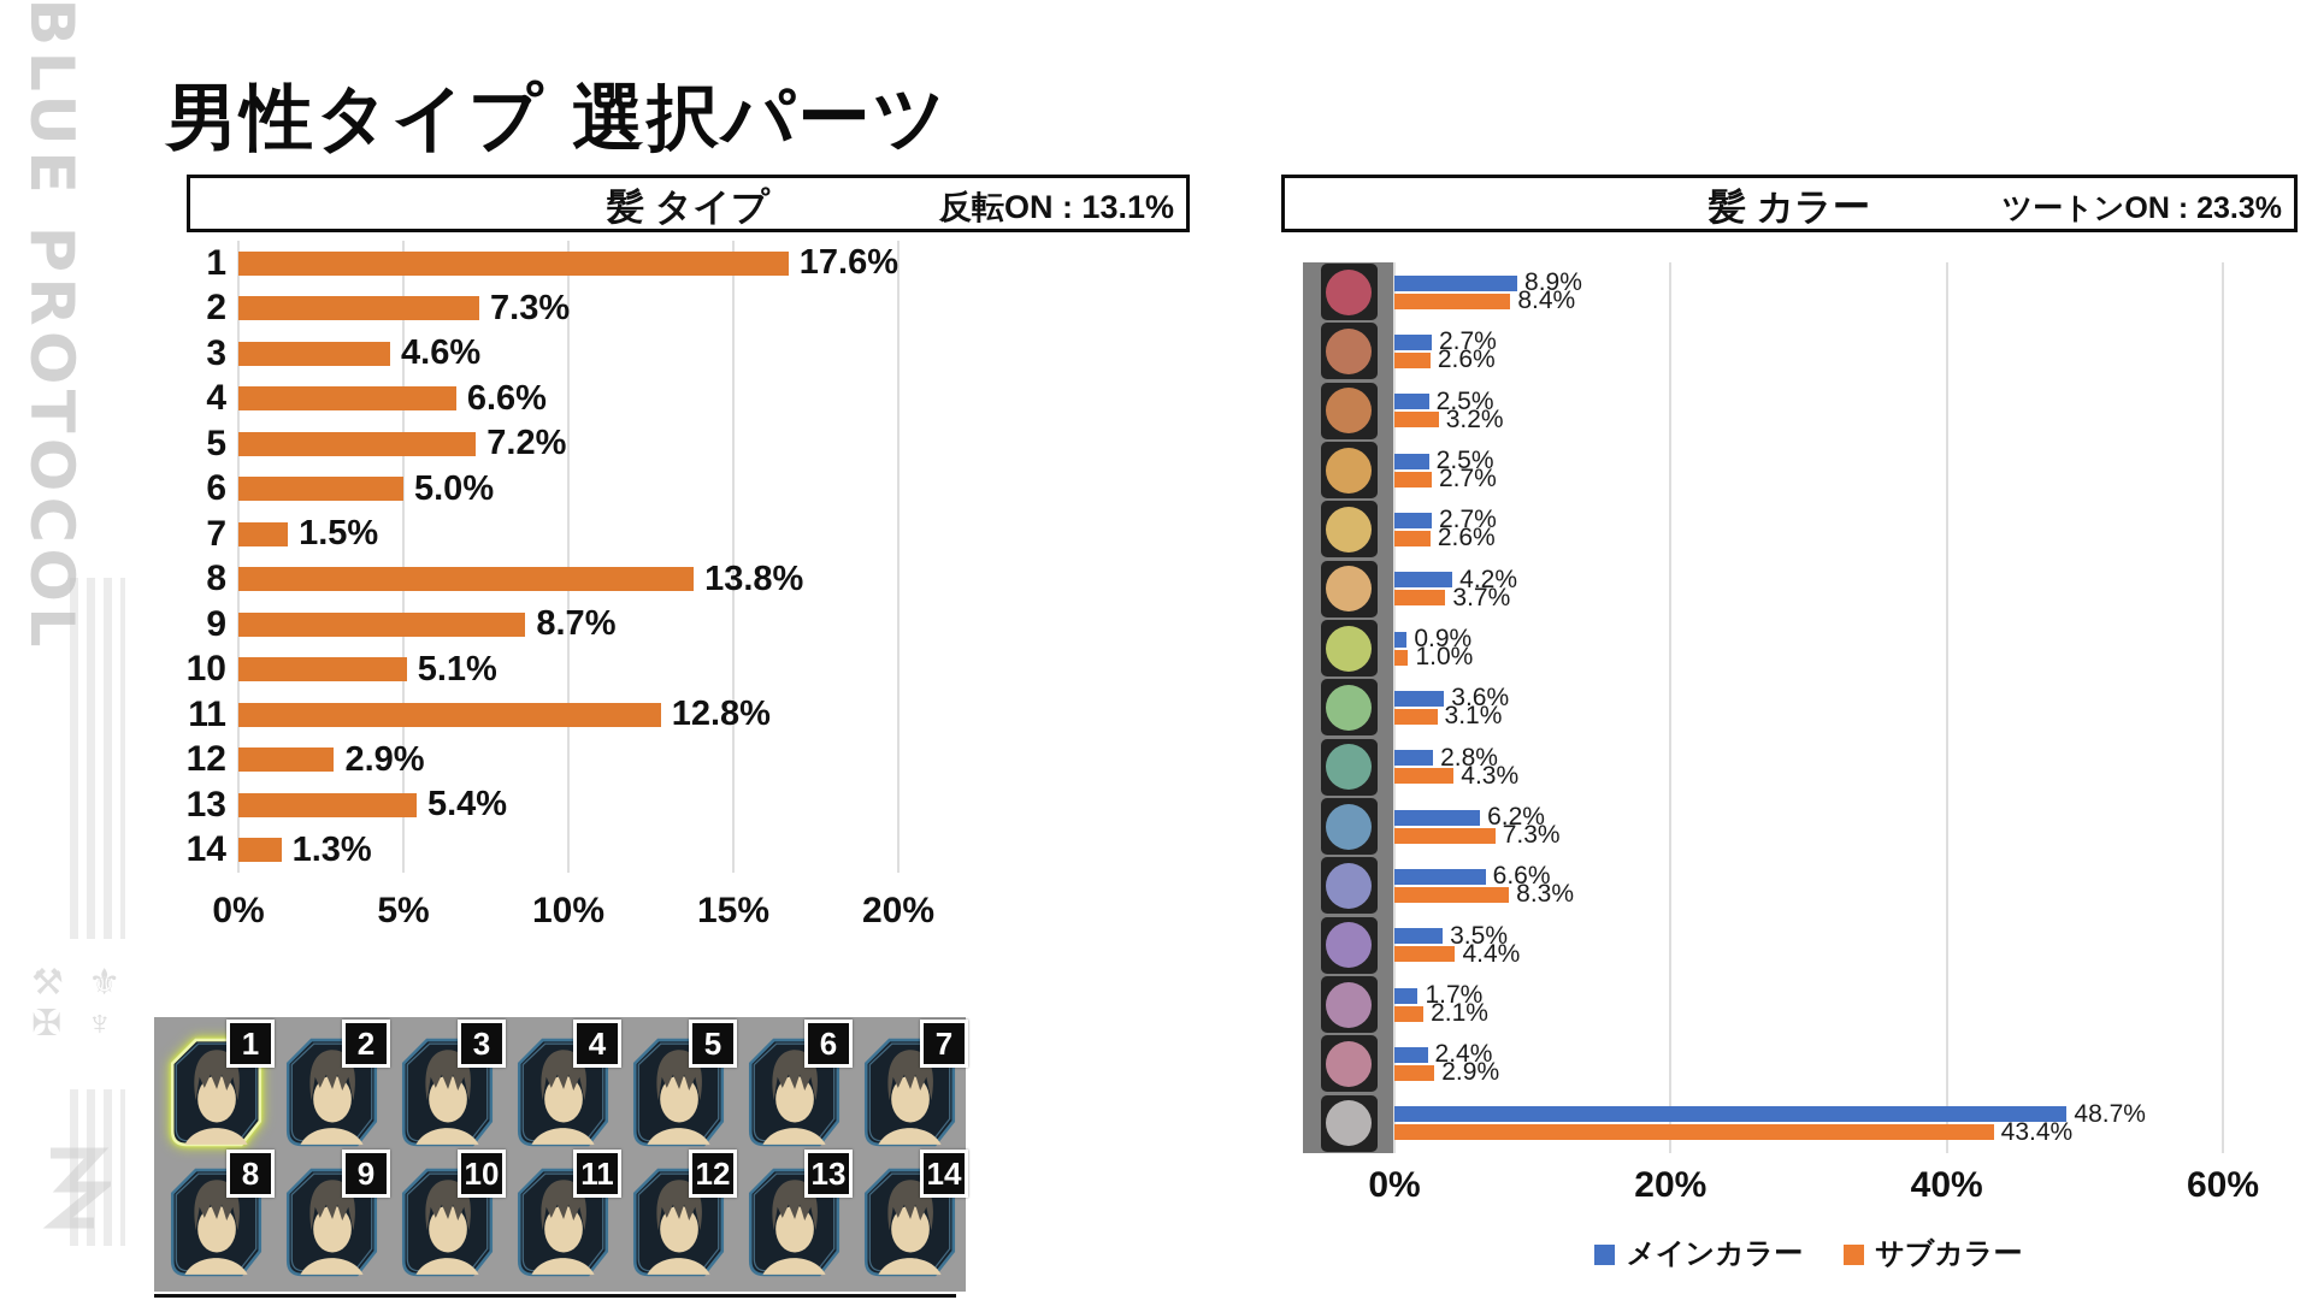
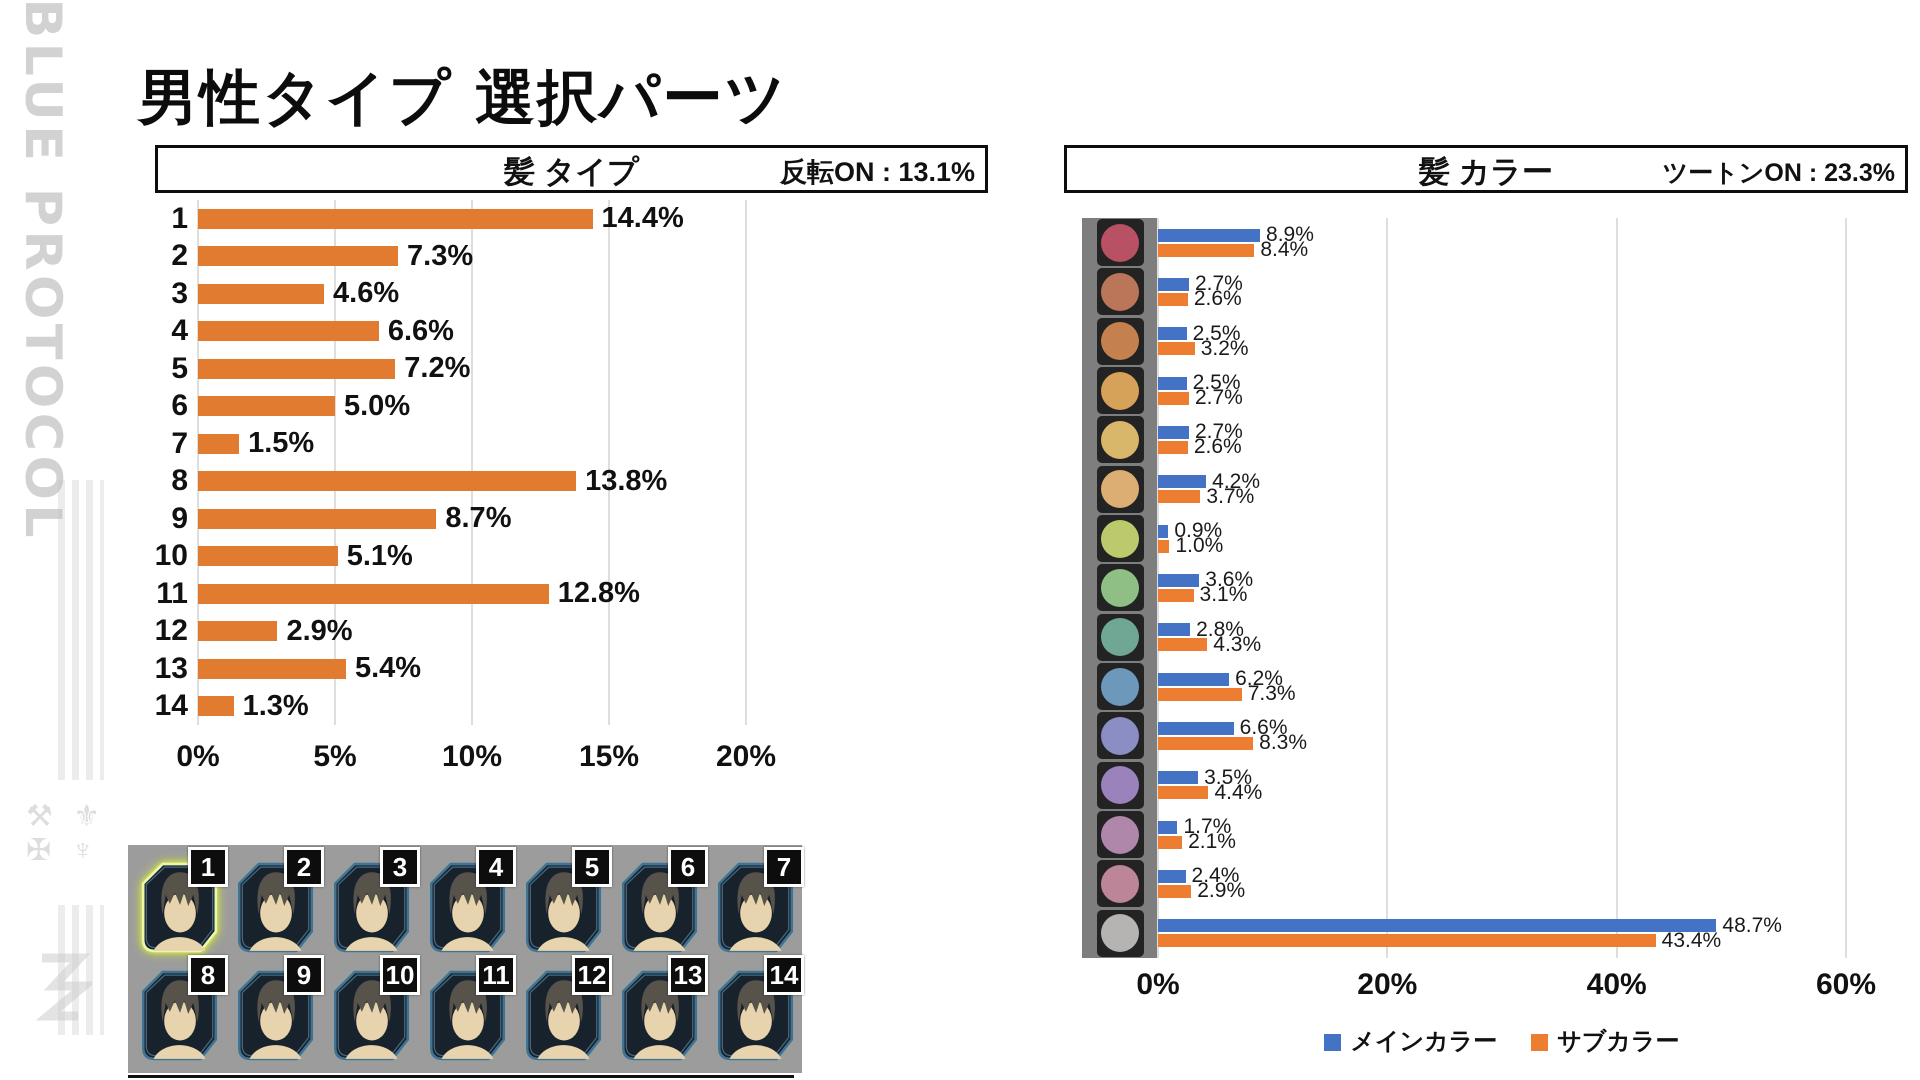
髪 タイプ/1: 17.6% -> 14.4%
